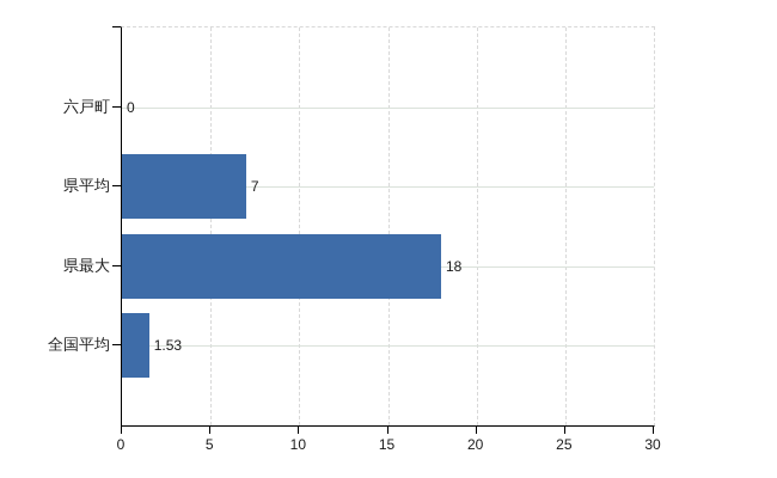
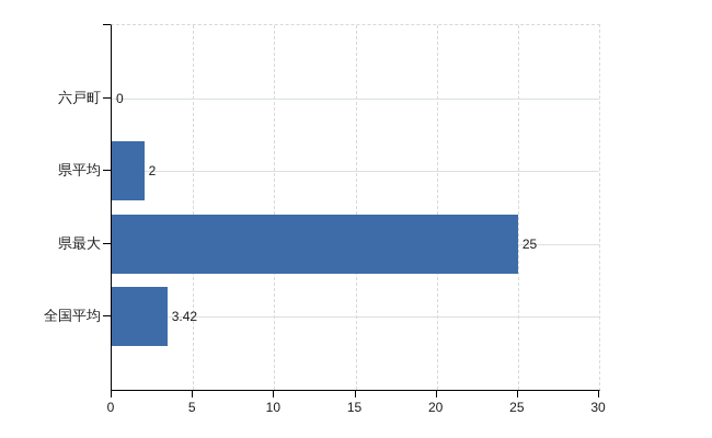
県平均: 7 -> 2
県最大: 18 -> 25
全国平均: 1.53 -> 3.42
